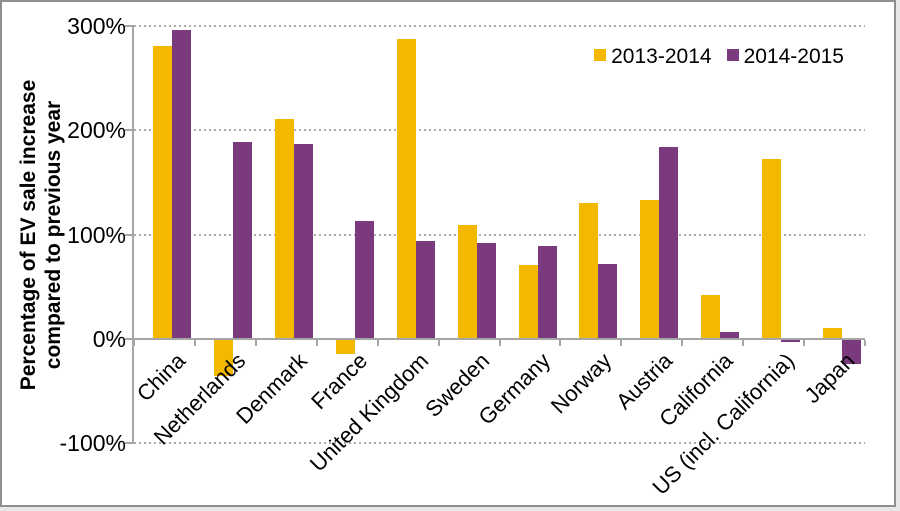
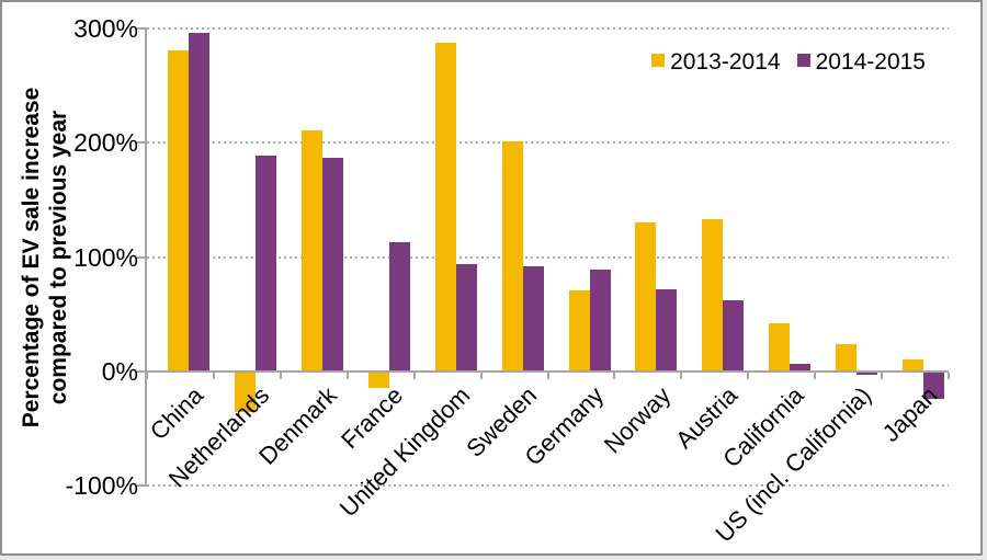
2013-2014/Sweden: 109% -> 201%
2014-2015/Austria: 184% -> 62%
2013-2014/US (incl. California): 172% -> 24%
